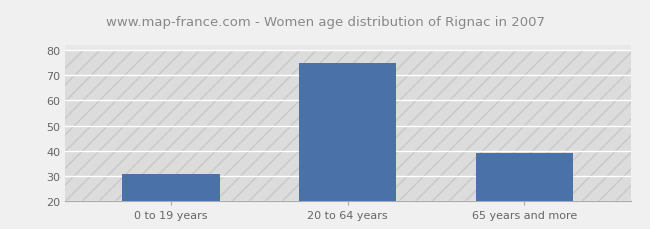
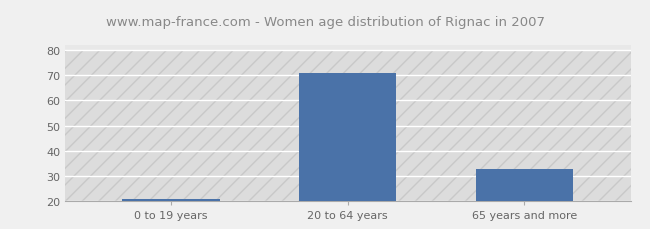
0 to 19 years: 31 -> 21
20 to 64 years: 75 -> 71
65 years and more: 39 -> 33
